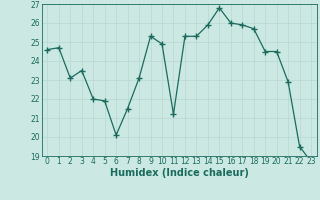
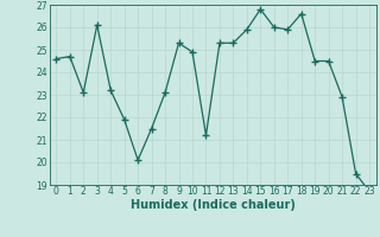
3: 23.5 -> 26.1
4: 22.0 -> 23.2
18: 25.7 -> 26.6
